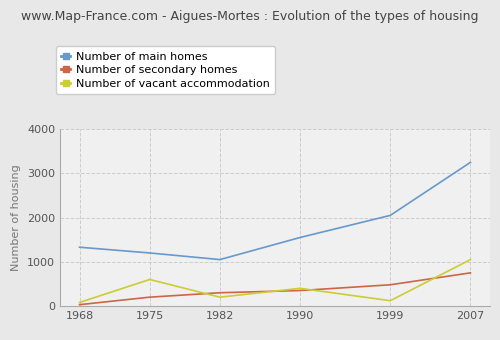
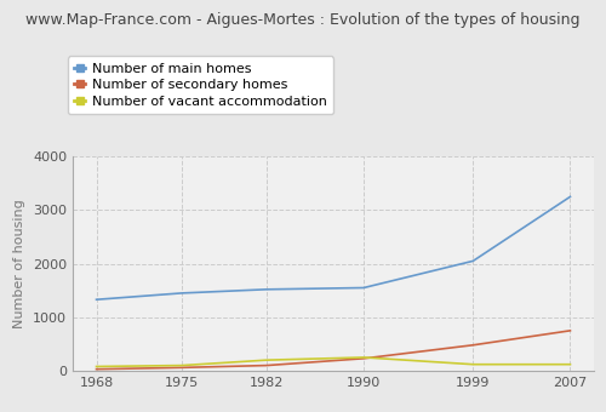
Number of main homes/1975: 1200 -> 1450
Number of secondary homes/1975: 200 -> 60
Number of vacant accommodation/1975: 600 -> 100
Number of main homes/1982: 1050 -> 1520
Number of secondary homes/1982: 300 -> 100
Number of secondary homes/1990: 350 -> 230
Number of vacant accommodation/1990: 400 -> 250
Number of vacant accommodation/2007: 1050 -> 120
